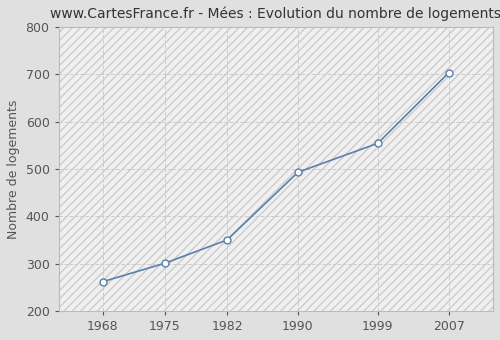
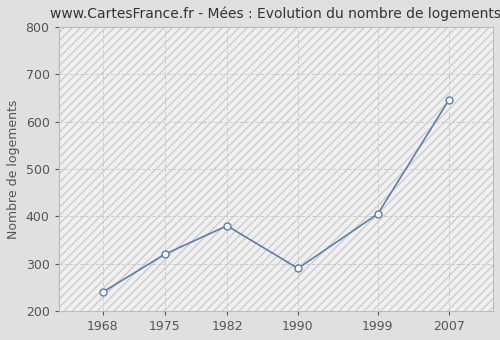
1968: 262 -> 240
1975: 301 -> 320
1982: 350 -> 380
1990: 493 -> 290
1999: 554 -> 405
2007: 703 -> 645
